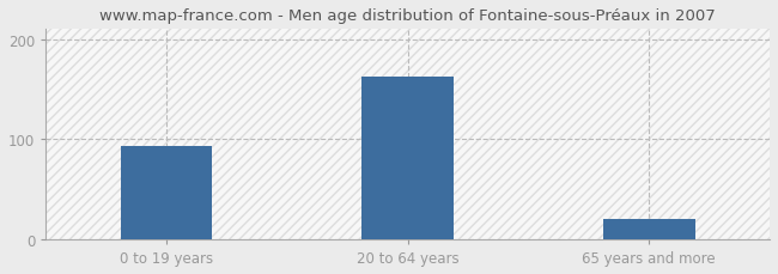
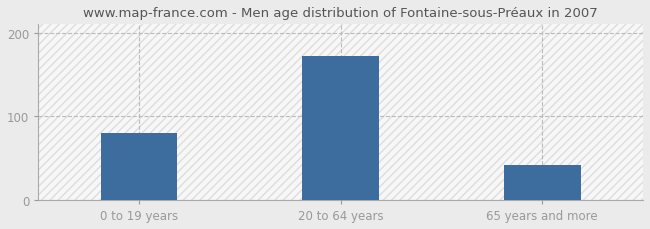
0 to 19 years: 93 -> 80
20 to 64 years: 163 -> 172
65 years and more: 20 -> 42
